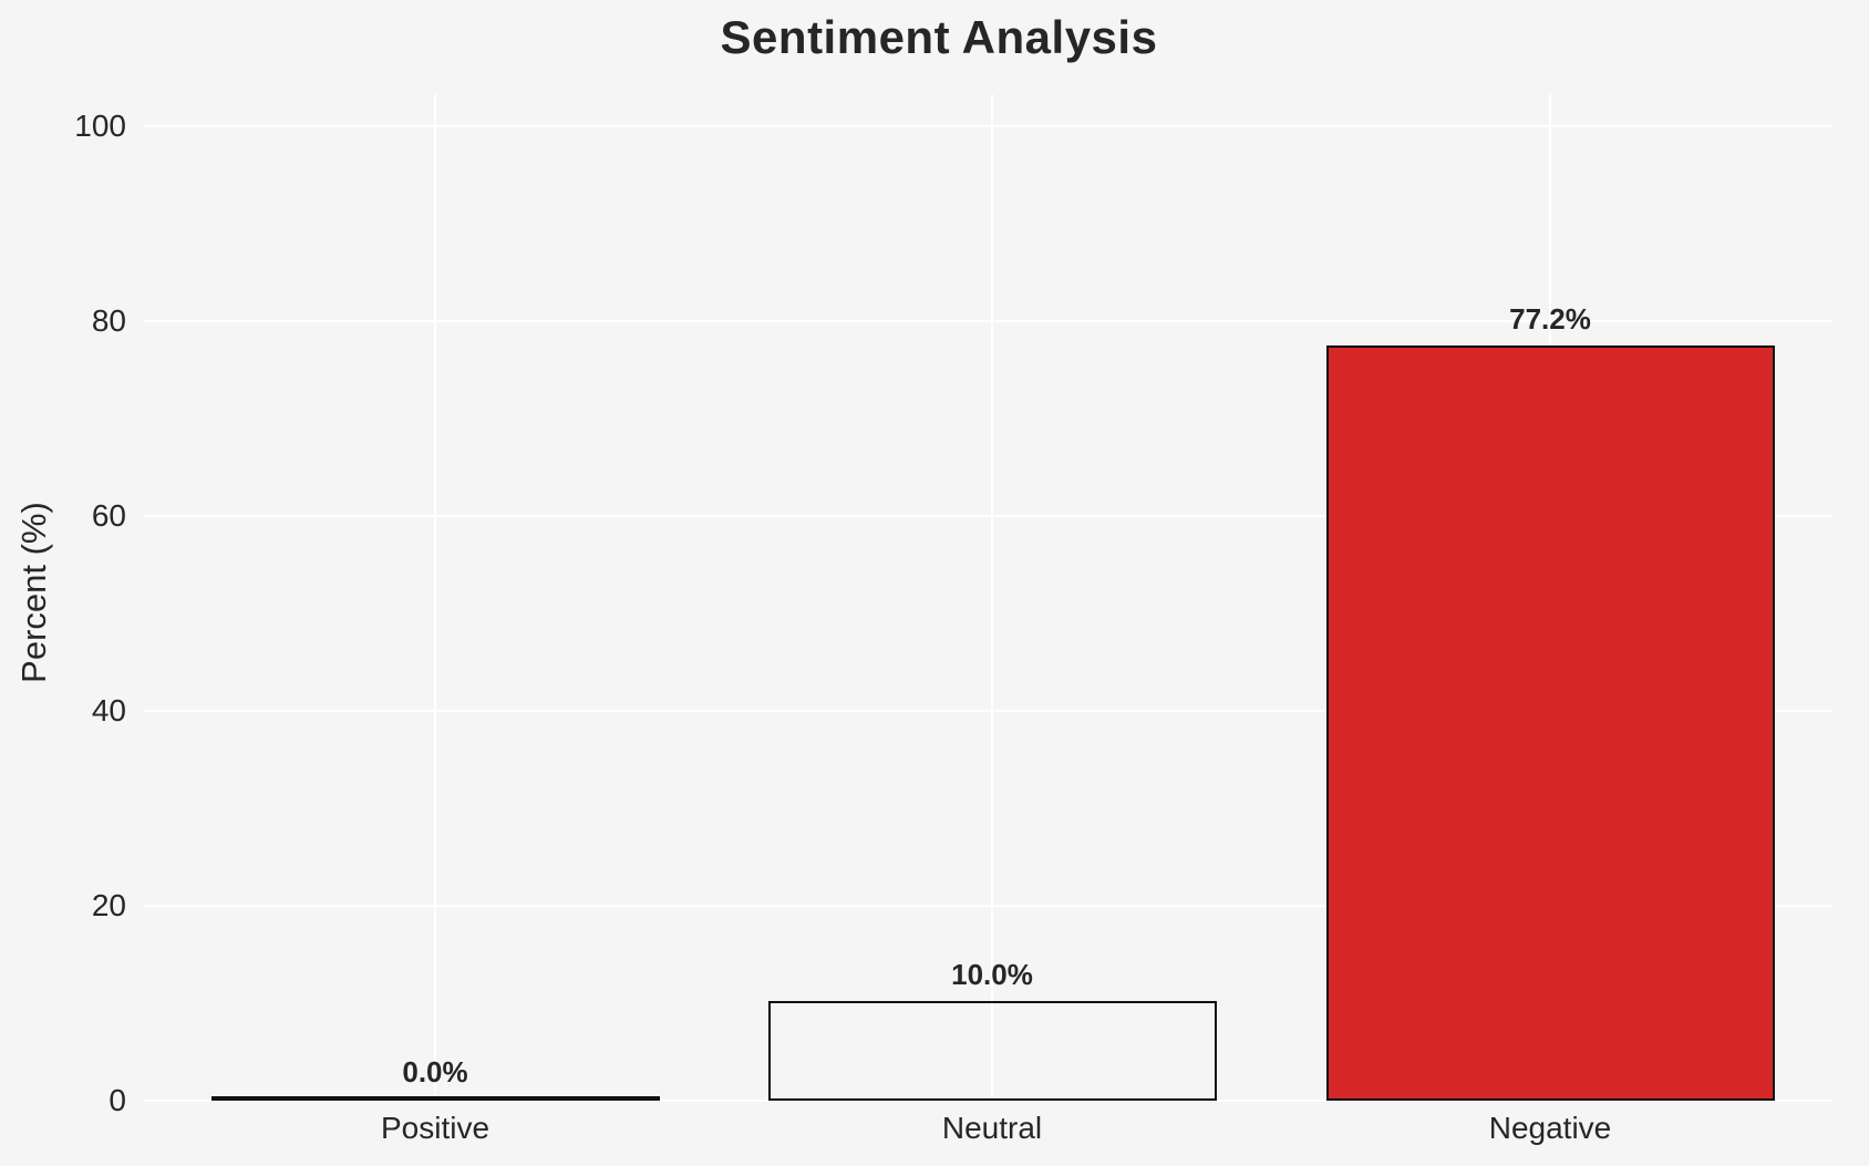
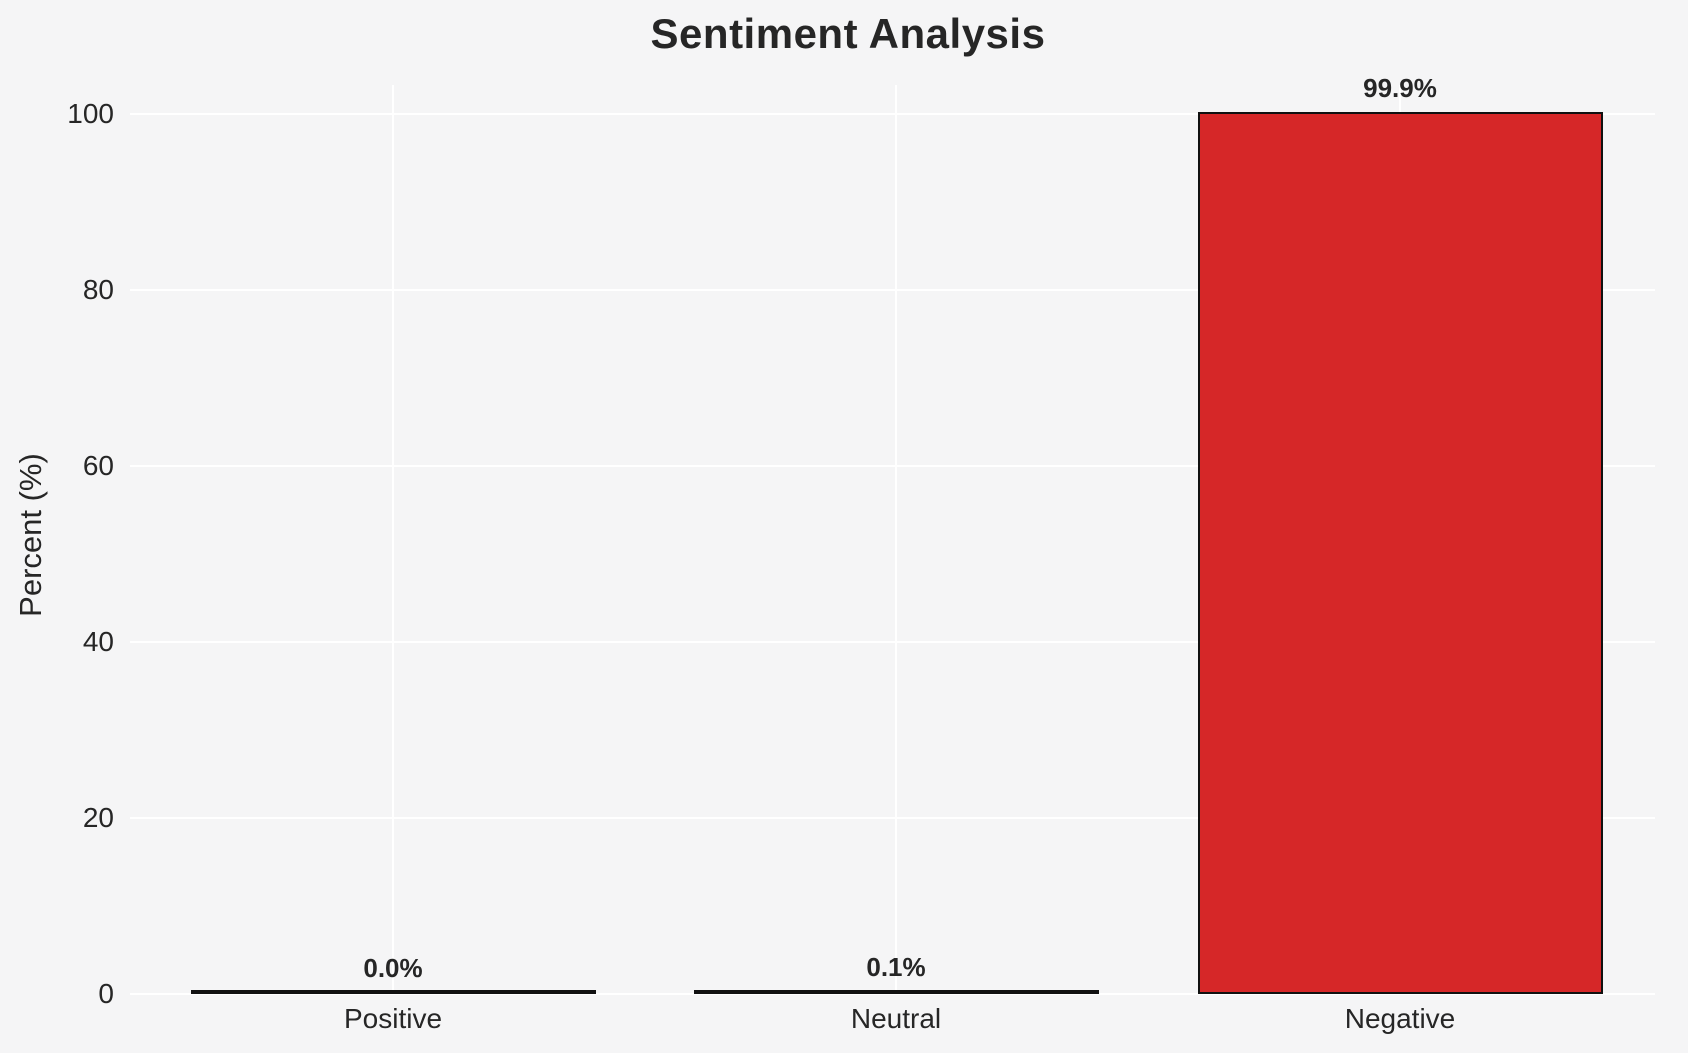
Neutral: 10.0% -> 0.1%
Negative: 77.2% -> 99.9%
